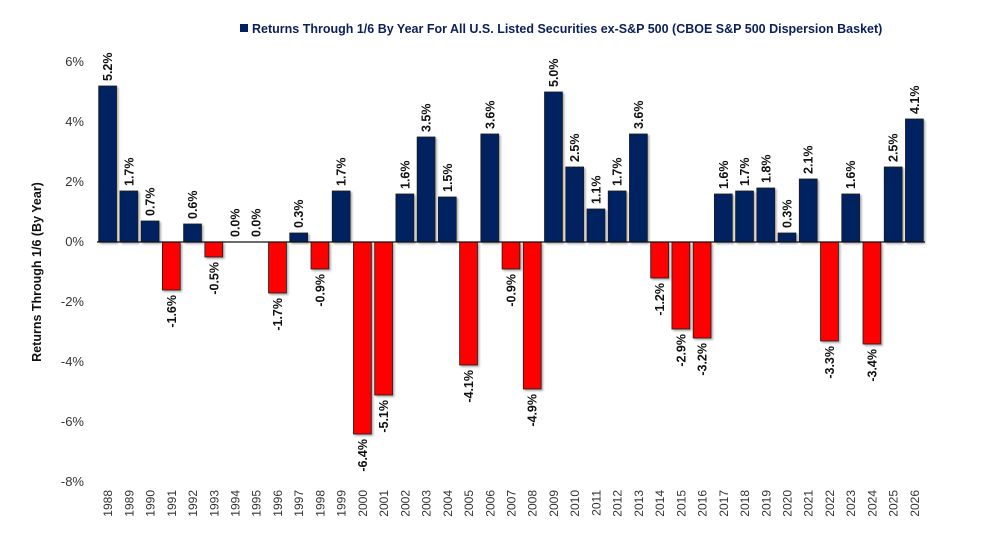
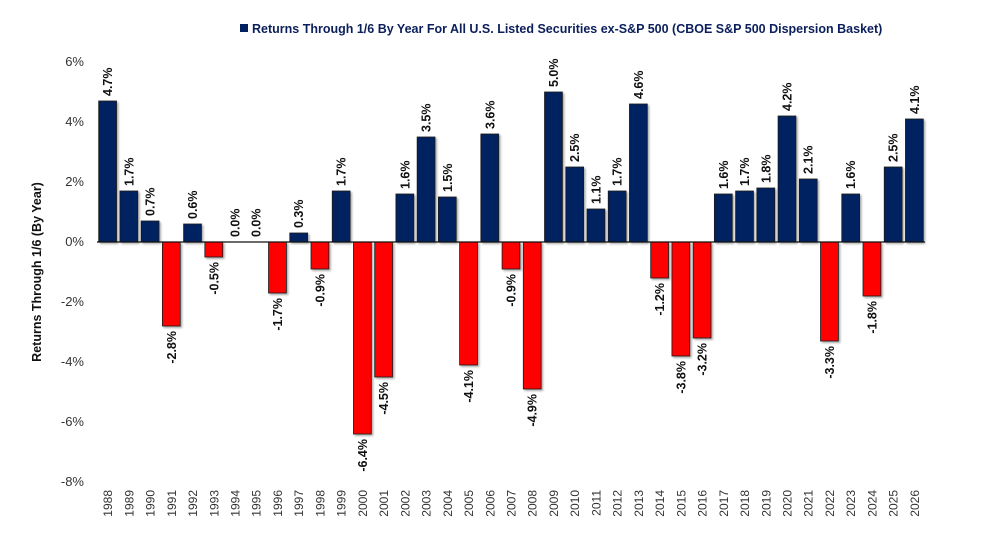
1988: 5.2% -> 4.7%
1991: -1.6% -> -2.8%
2001: -5.1% -> -4.5%
2013: 3.6% -> 4.6%
2015: -2.9% -> -3.8%
2020: 0.3% -> 4.2%
2024: -3.4% -> -1.8%
